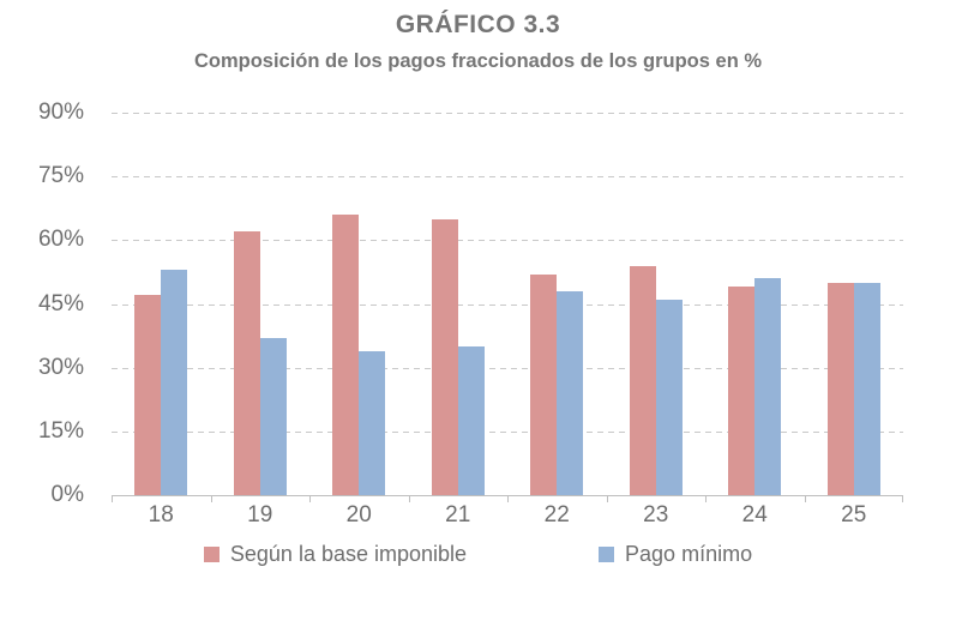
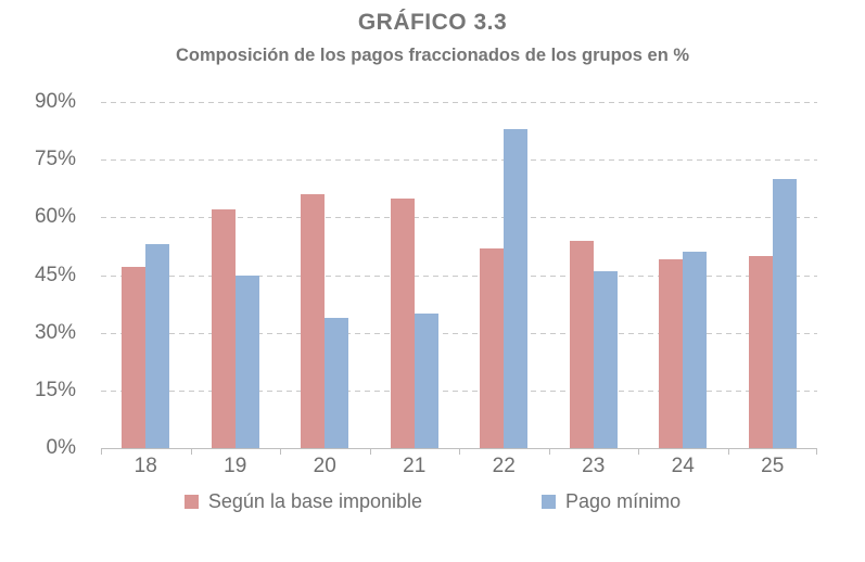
Pago mínimo/19: 37% -> 45%
Pago mínimo/22: 48% -> 83%
Pago mínimo/25: 50% -> 70%
